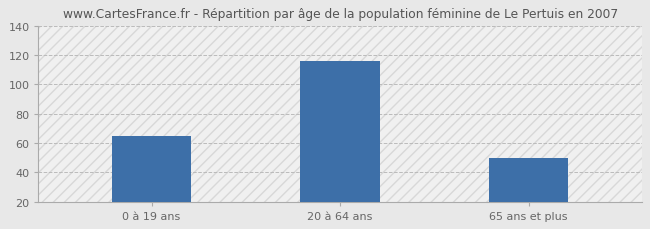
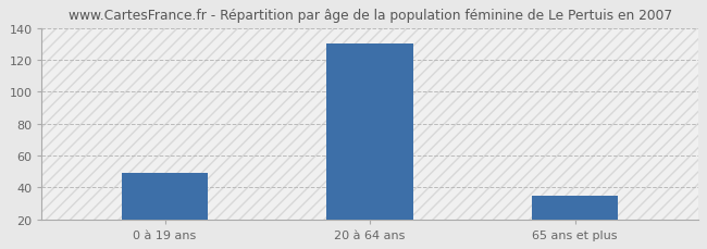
0 à 19 ans: 65 -> 49
20 à 64 ans: 116 -> 130
65 ans et plus: 50 -> 35
